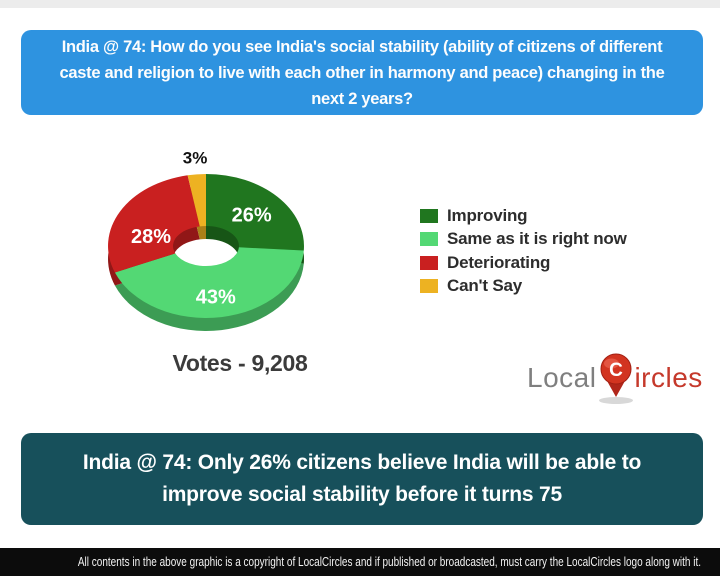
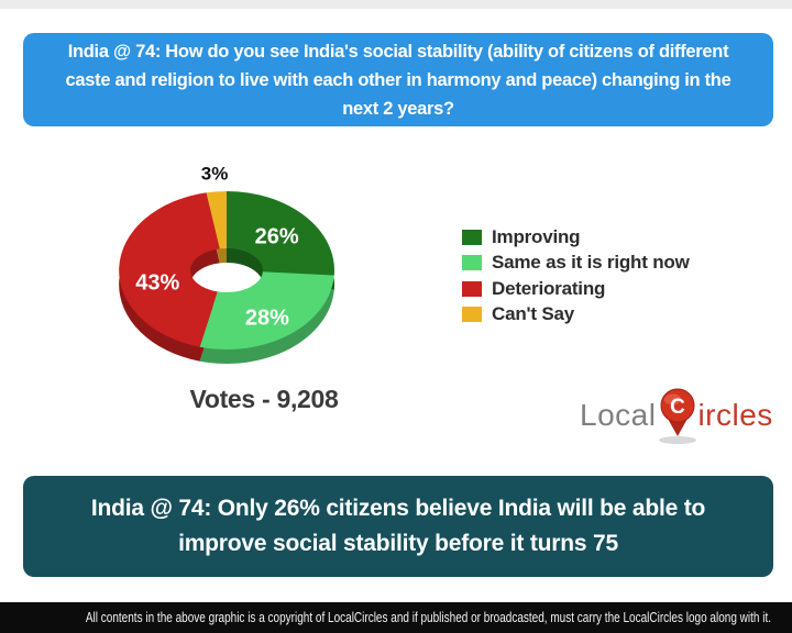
Same as it is right now: 43% -> 28%
Deteriorating: 28% -> 43%
